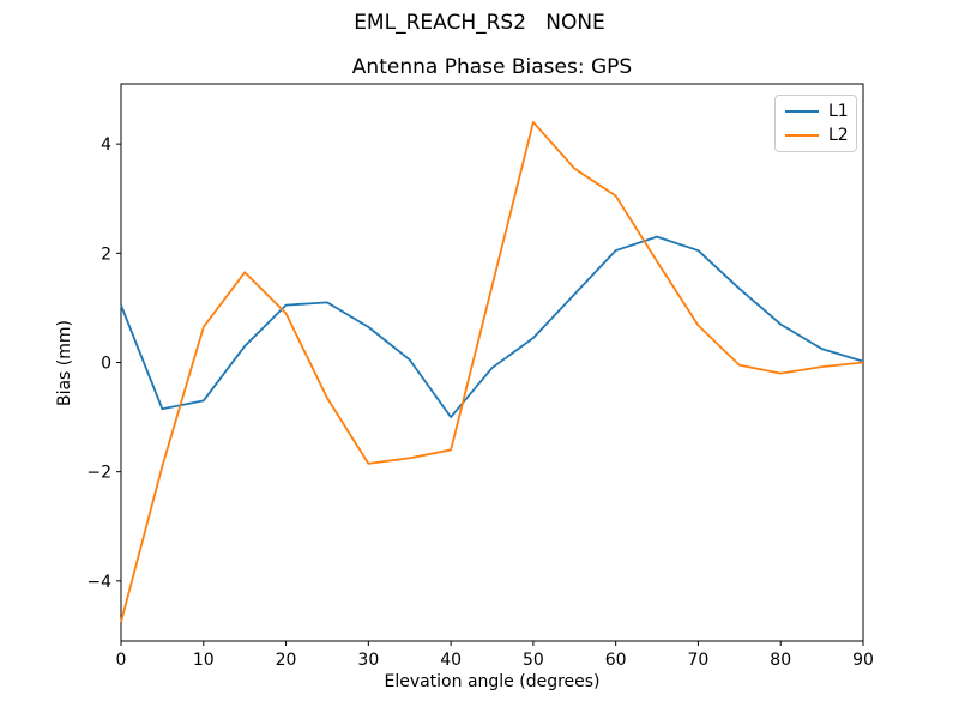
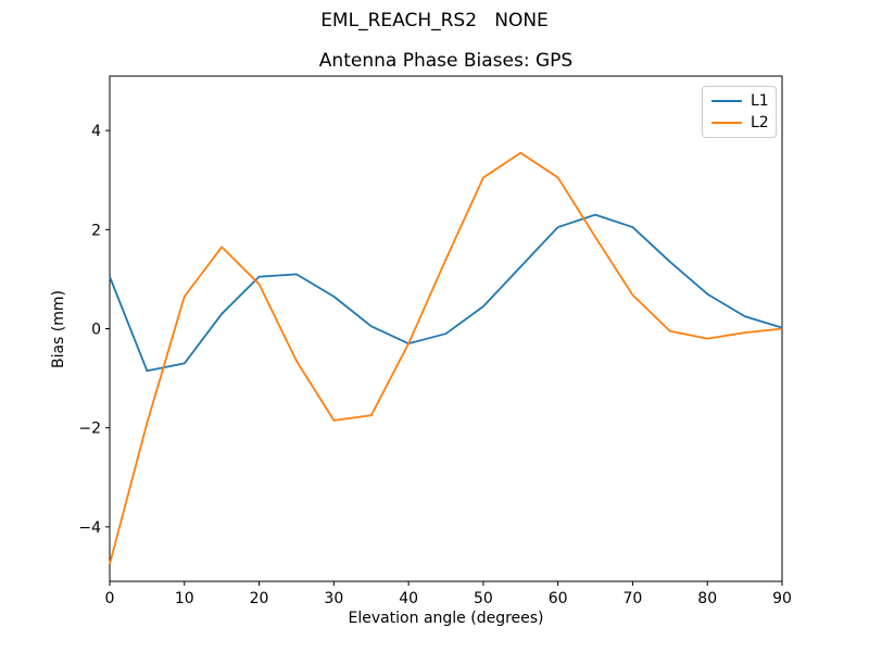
L1/40: -1.0 -> -0.3
L2/40: -1.6 -> -0.3
L2/50: 4.4 -> 3.0
